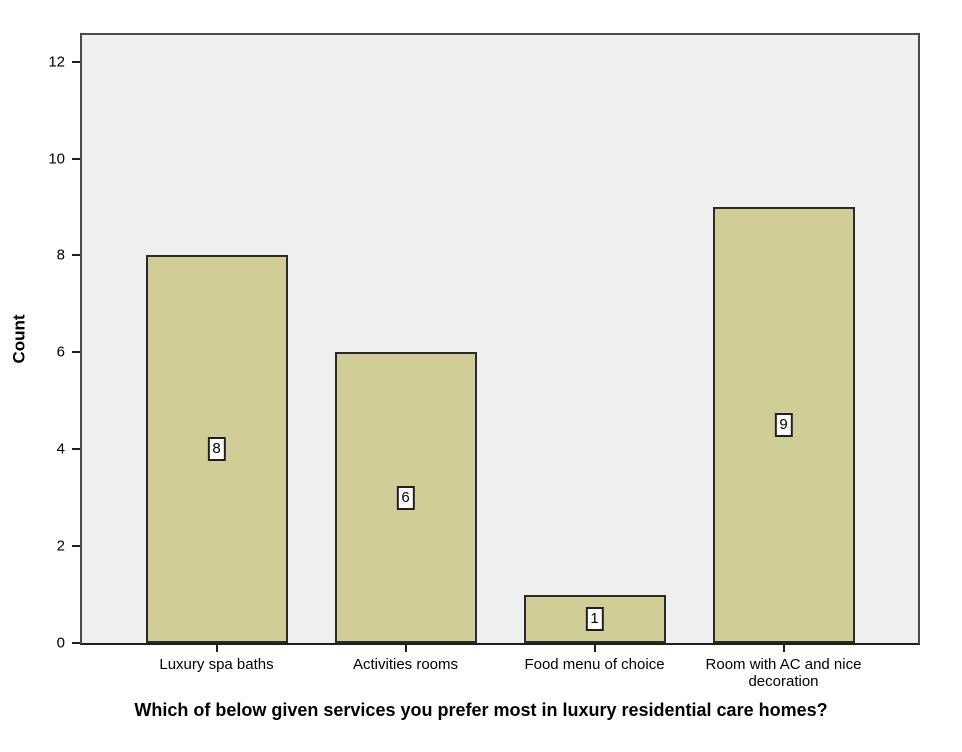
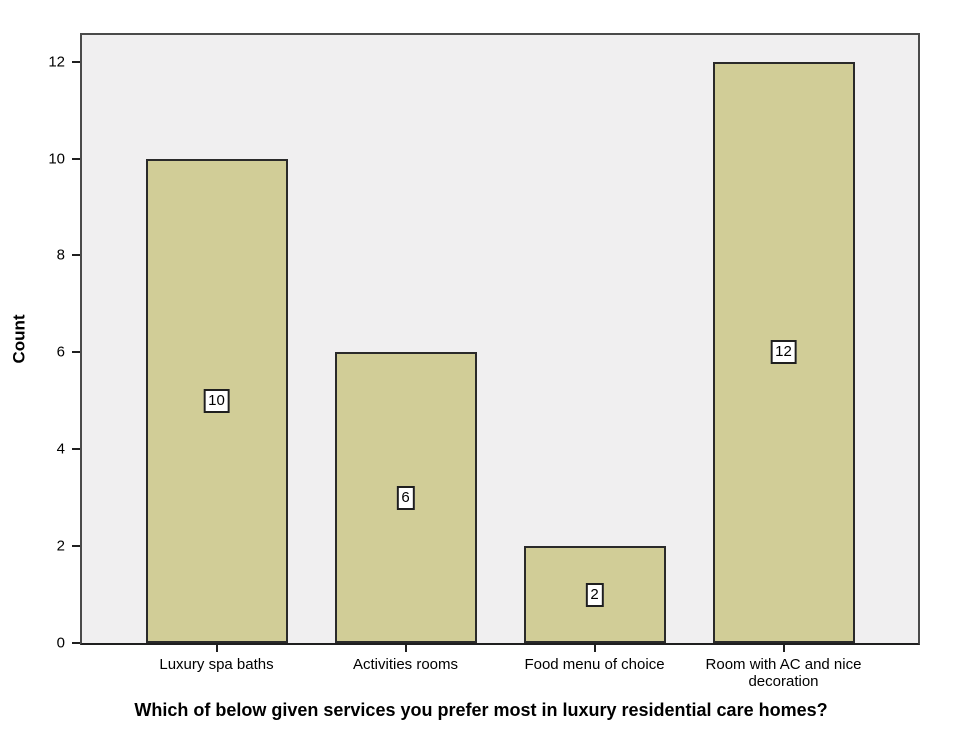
Luxury spa baths: 8 -> 10
Food menu of choice: 1 -> 2
Room with AC and nice decoration: 9 -> 12
